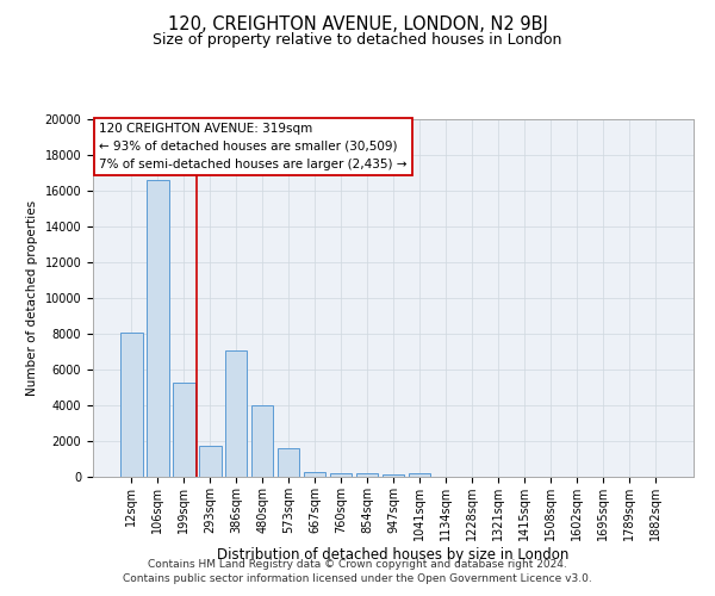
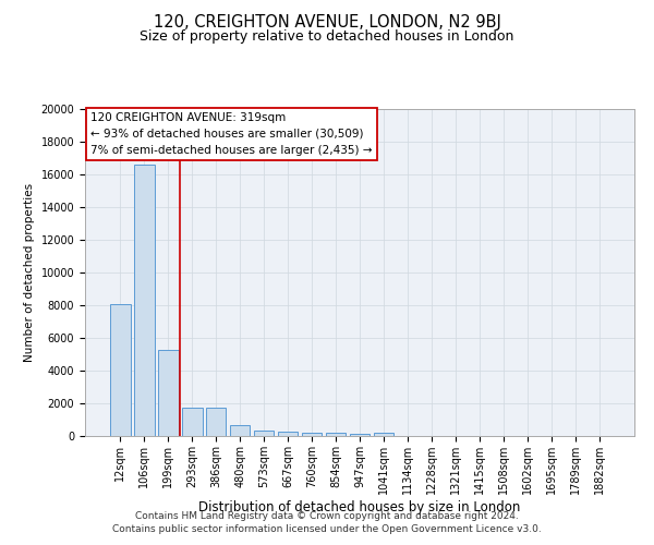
386sqm: 7100 -> 1800
480sqm: 4000 -> 600
573sqm: 1600 -> 300
